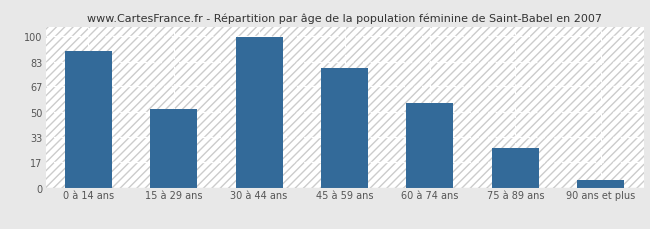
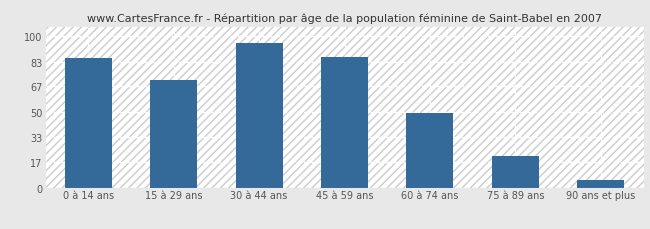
0 à 14 ans: 90 -> 85
15 à 29 ans: 52 -> 71
30 à 44 ans: 99 -> 95
45 à 59 ans: 79 -> 86
60 à 74 ans: 56 -> 49
75 à 89 ans: 26 -> 21
